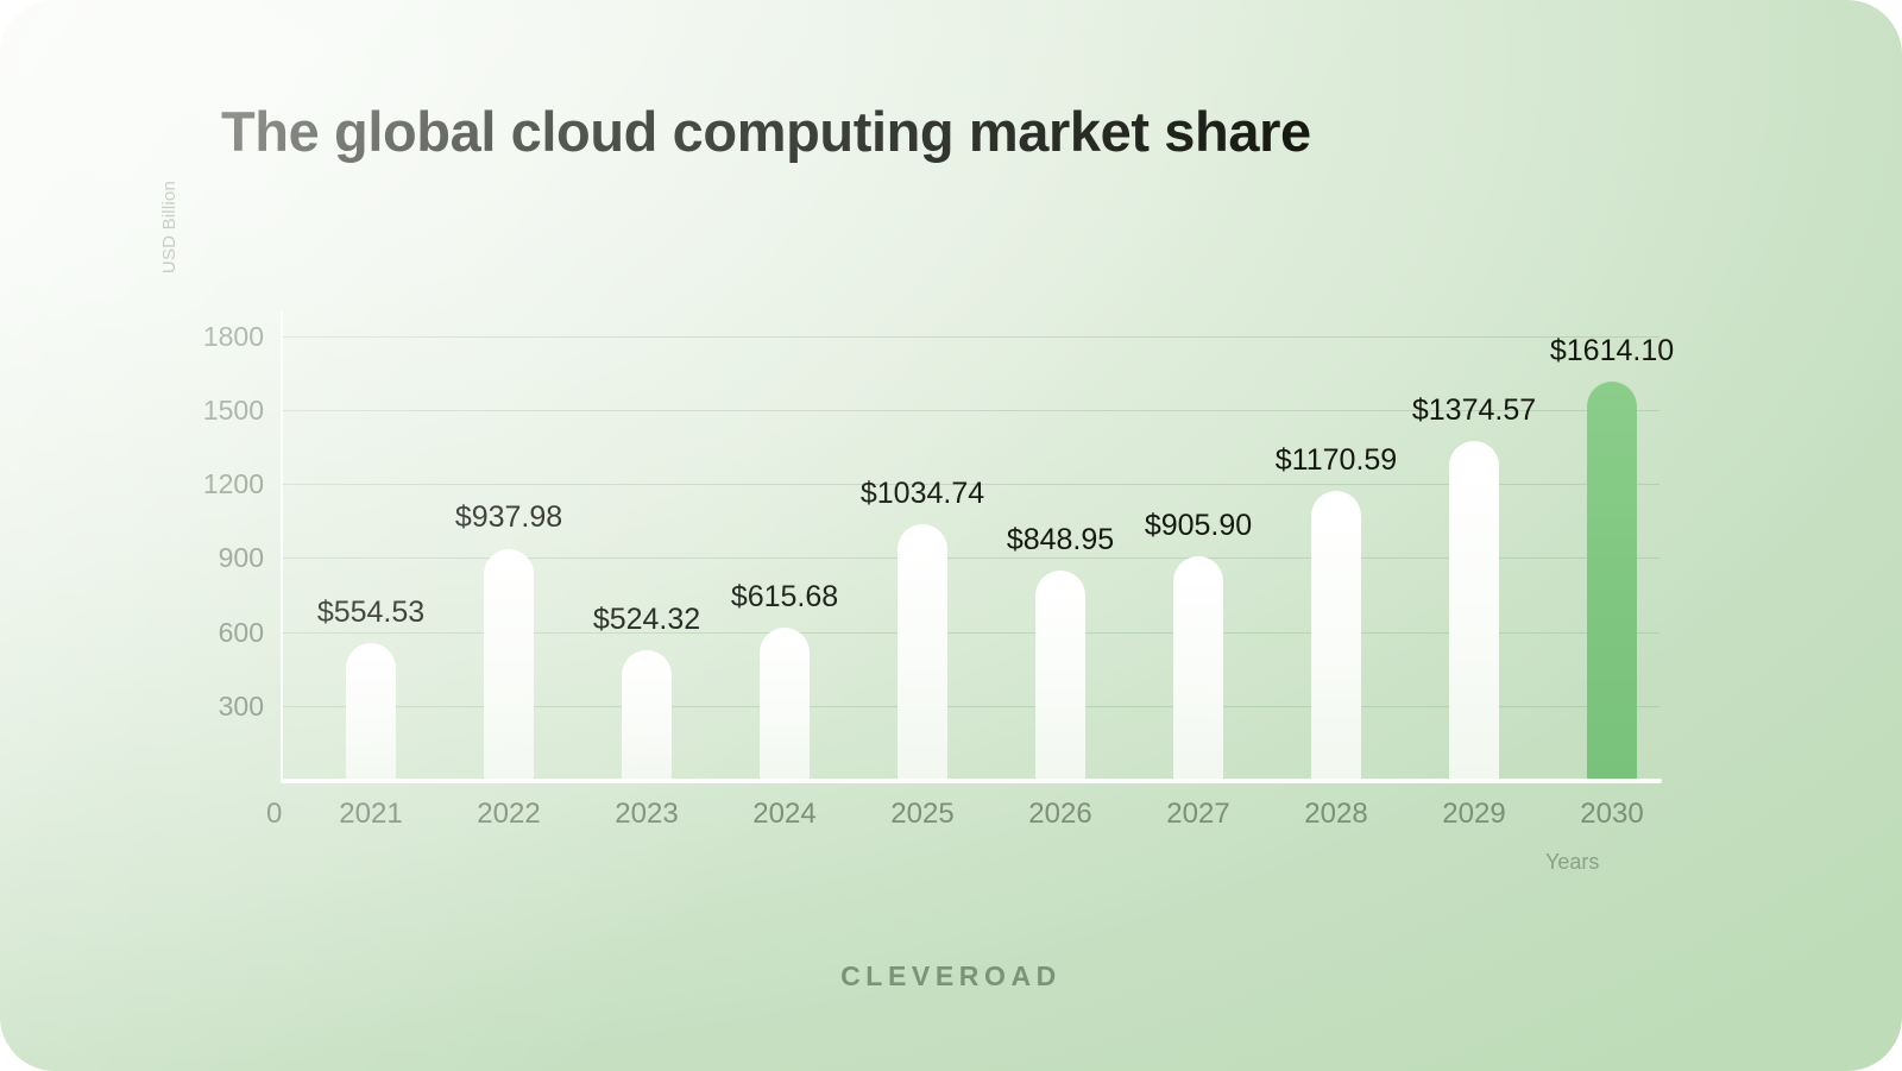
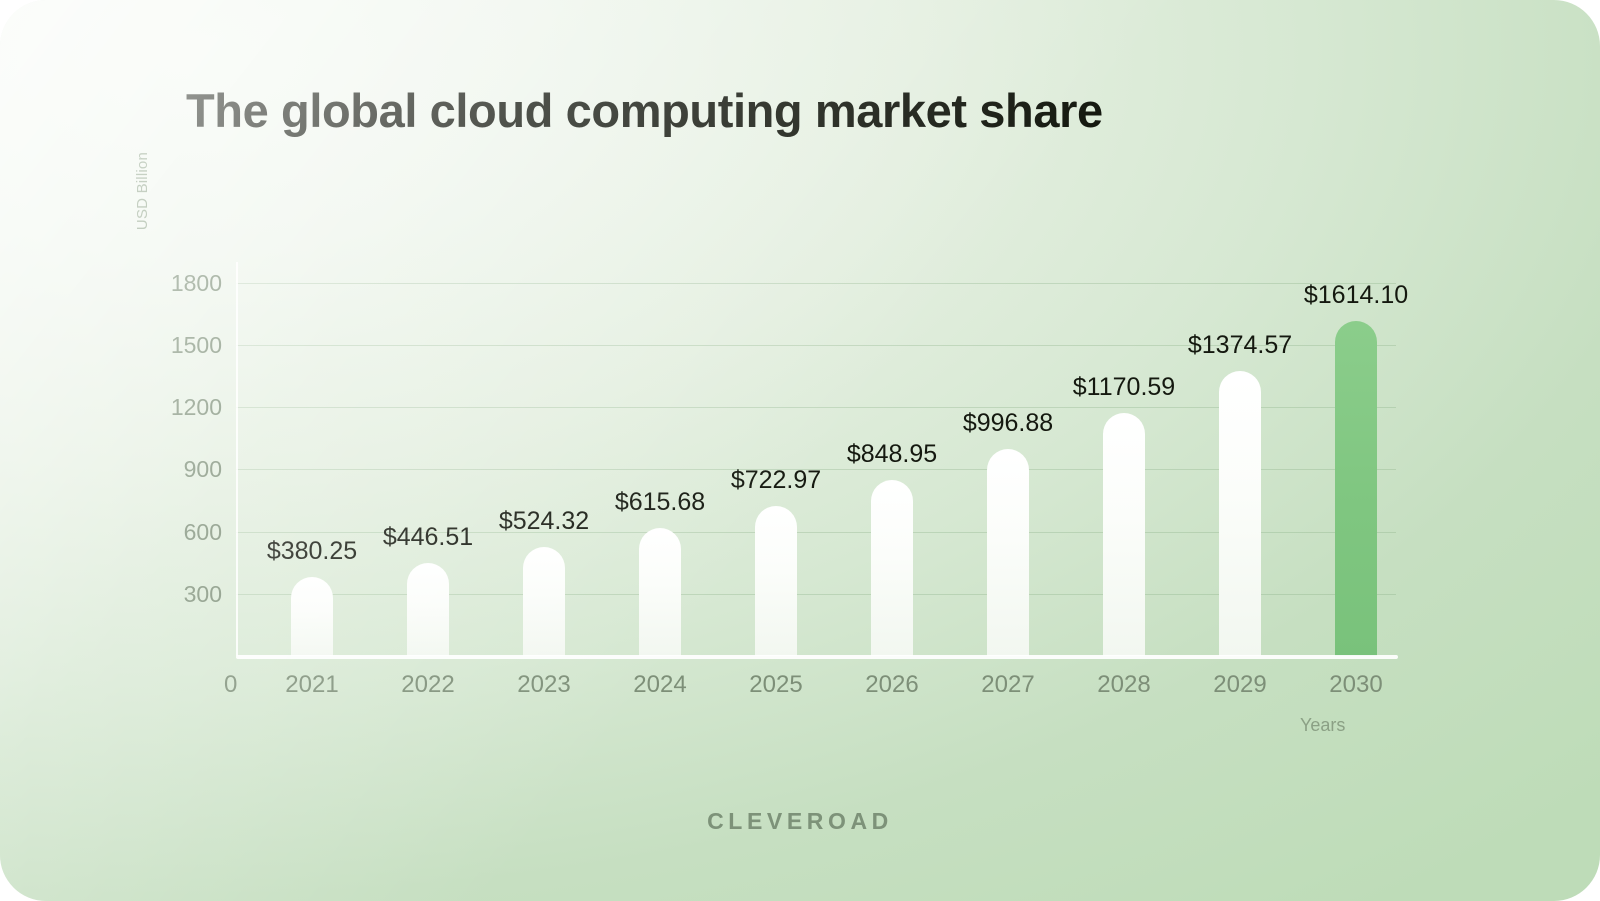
2021: $554.53 -> $380.25
2022: $937.98 -> $446.51
2025: $1034.74 -> $722.97
2027: $905.90 -> $996.88
